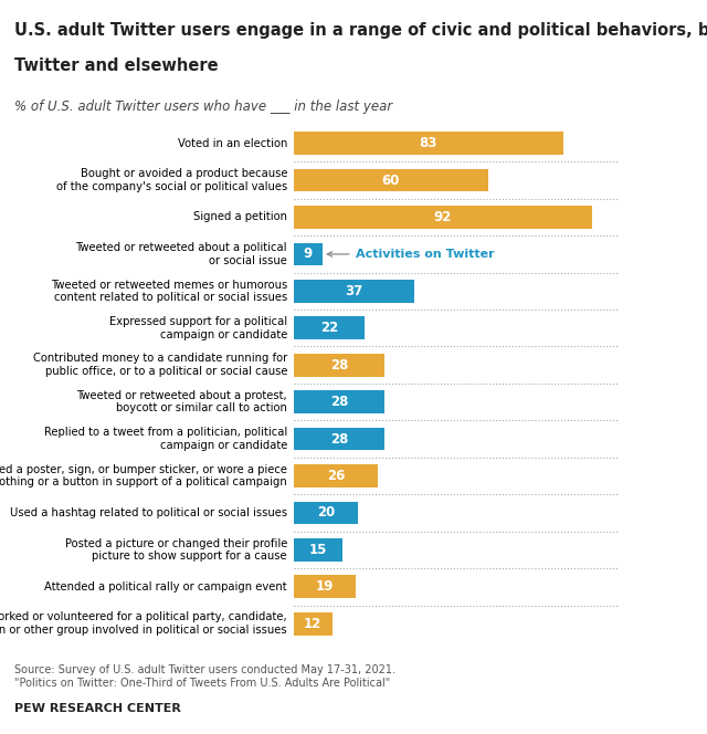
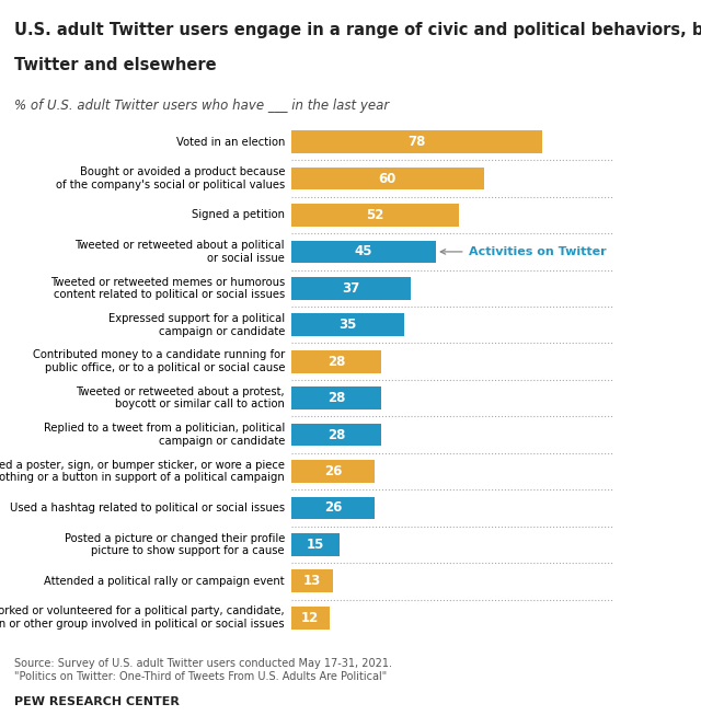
Voted in an election: 83 -> 78
Signed a petition: 92 -> 52
Tweeted or retweeted about a political or social issue: 9 -> 45
Expressed support for a political campaign or candidate: 22 -> 35
Used a hashtag related to political or social issues: 20 -> 26
Attended a political rally or campaign event: 19 -> 13
